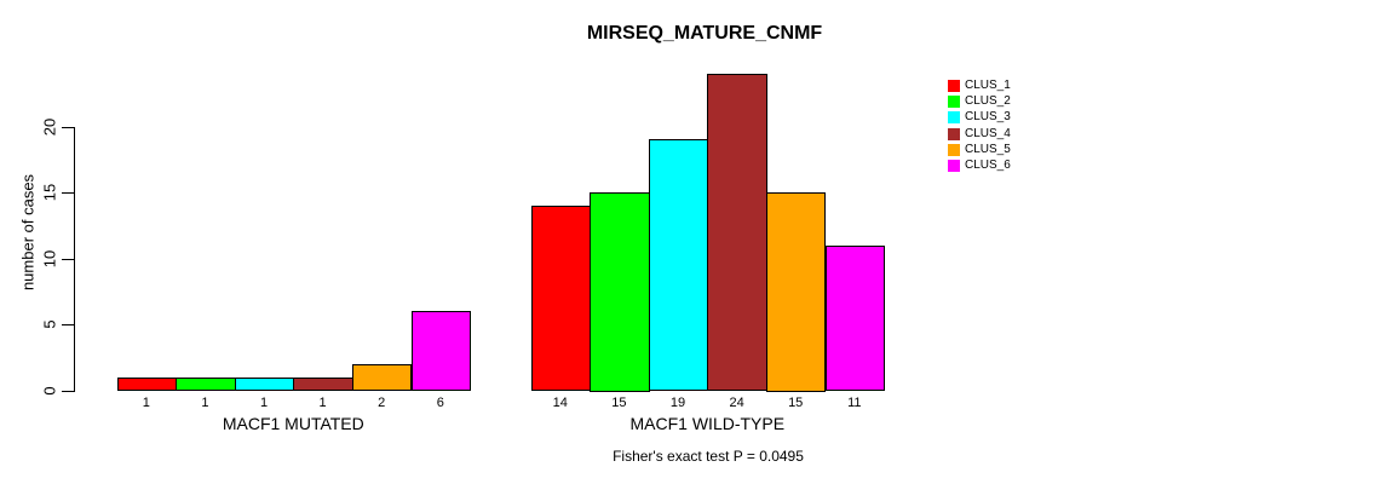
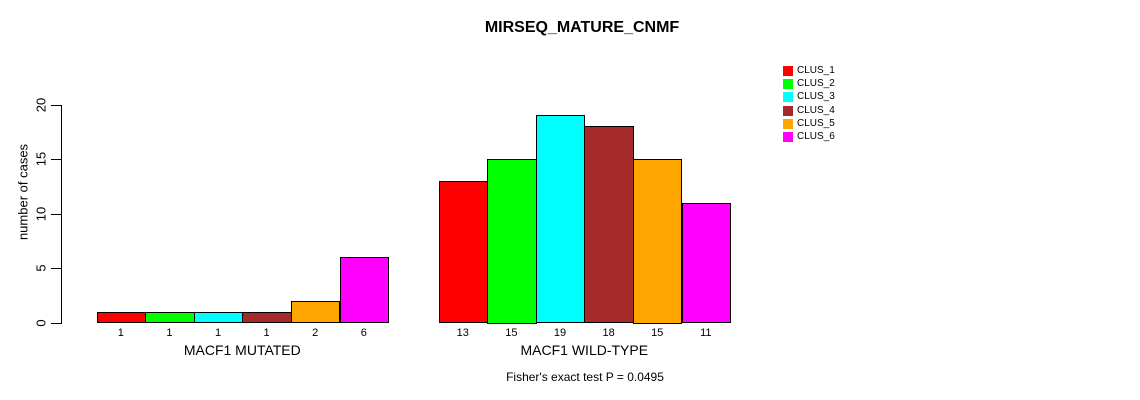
CLUS_1/MACF1 WILD-TYPE: 14 -> 13
CLUS_4/MACF1 WILD-TYPE: 24 -> 18
